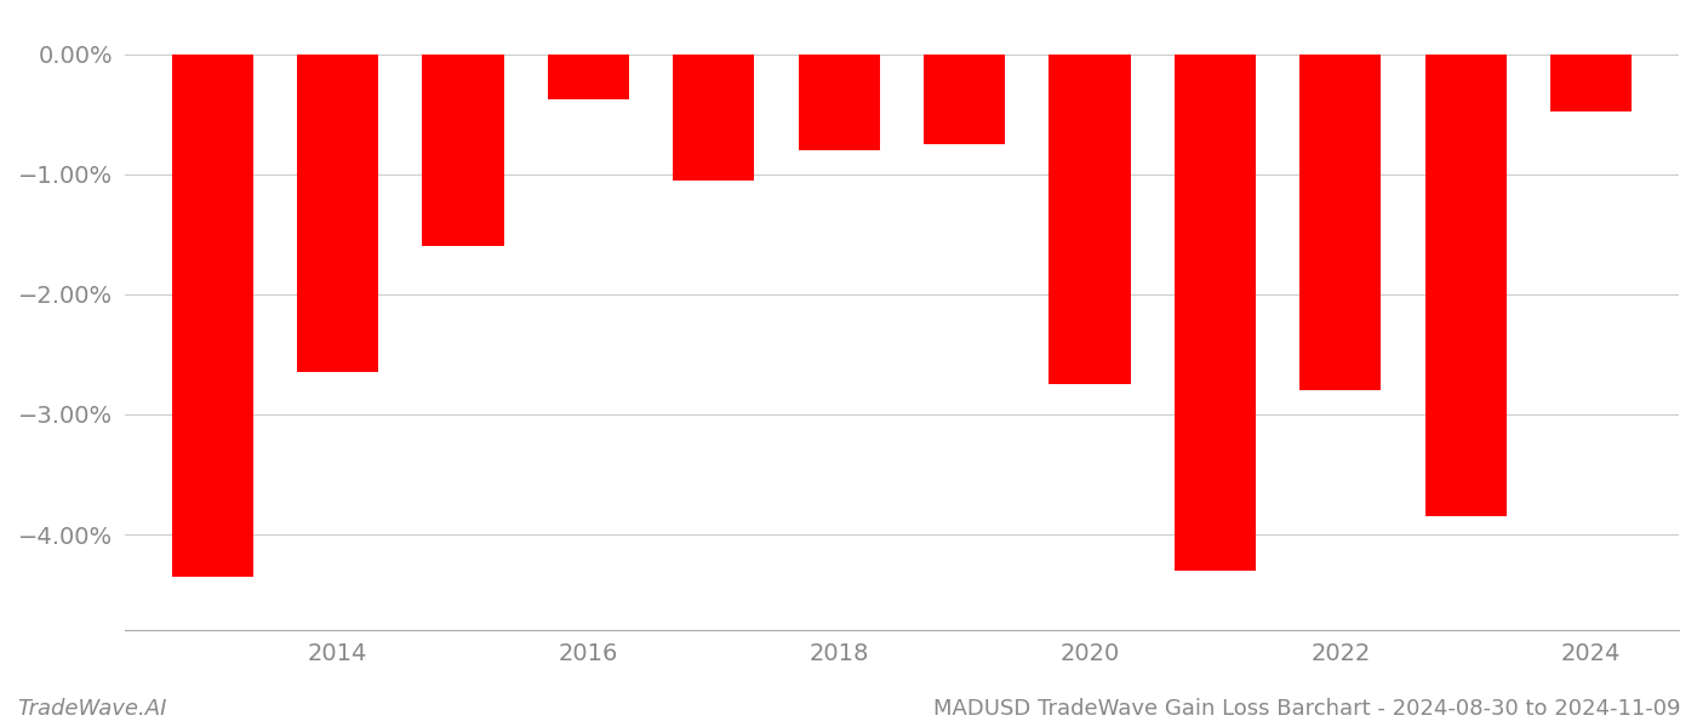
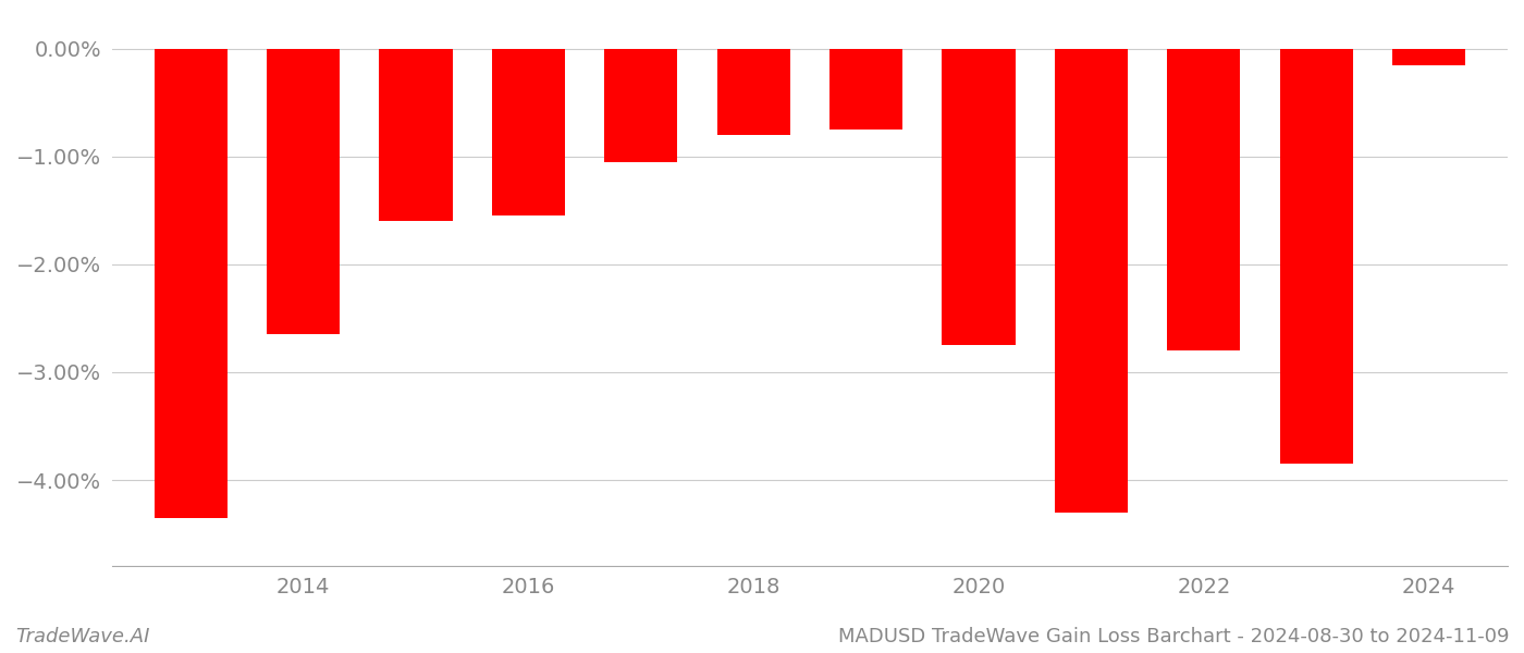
2016: -0.38% -> -1.55%
2024: -0.48% -> -0.15%
